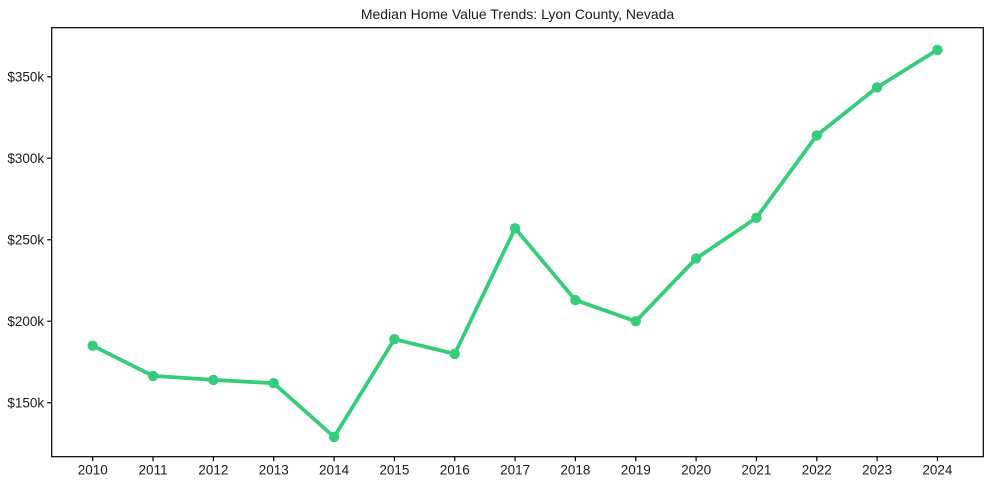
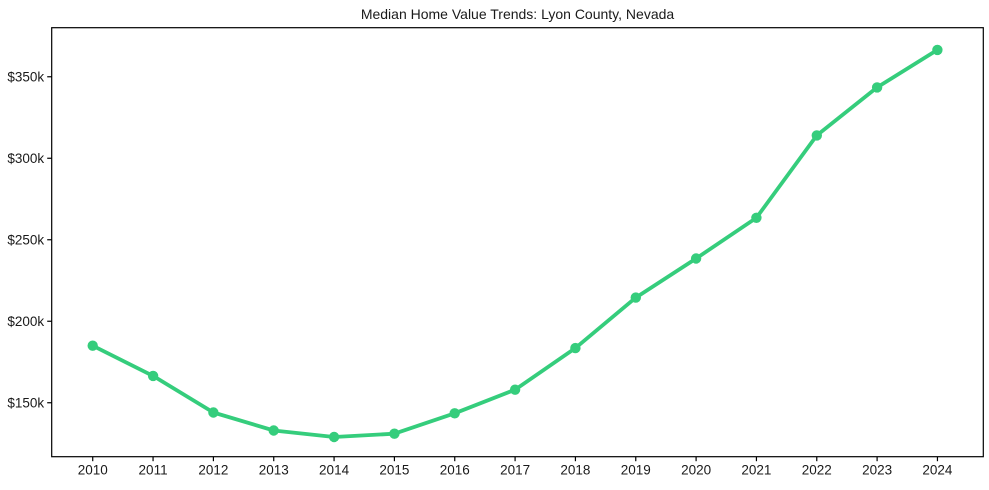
2012: $164k -> $144k
2013: $162k -> $133k
2015: $189k -> $131k
2016: $180k -> $144k
2017: $257k -> $158k
2018: $213k -> $184k
2019: $200k -> $214k
